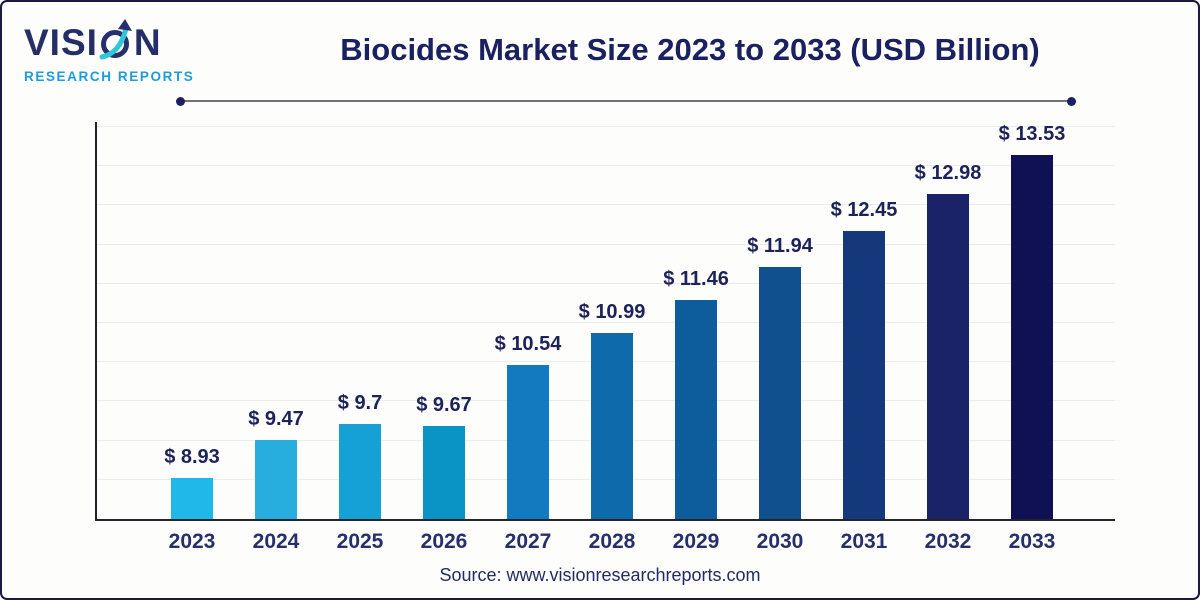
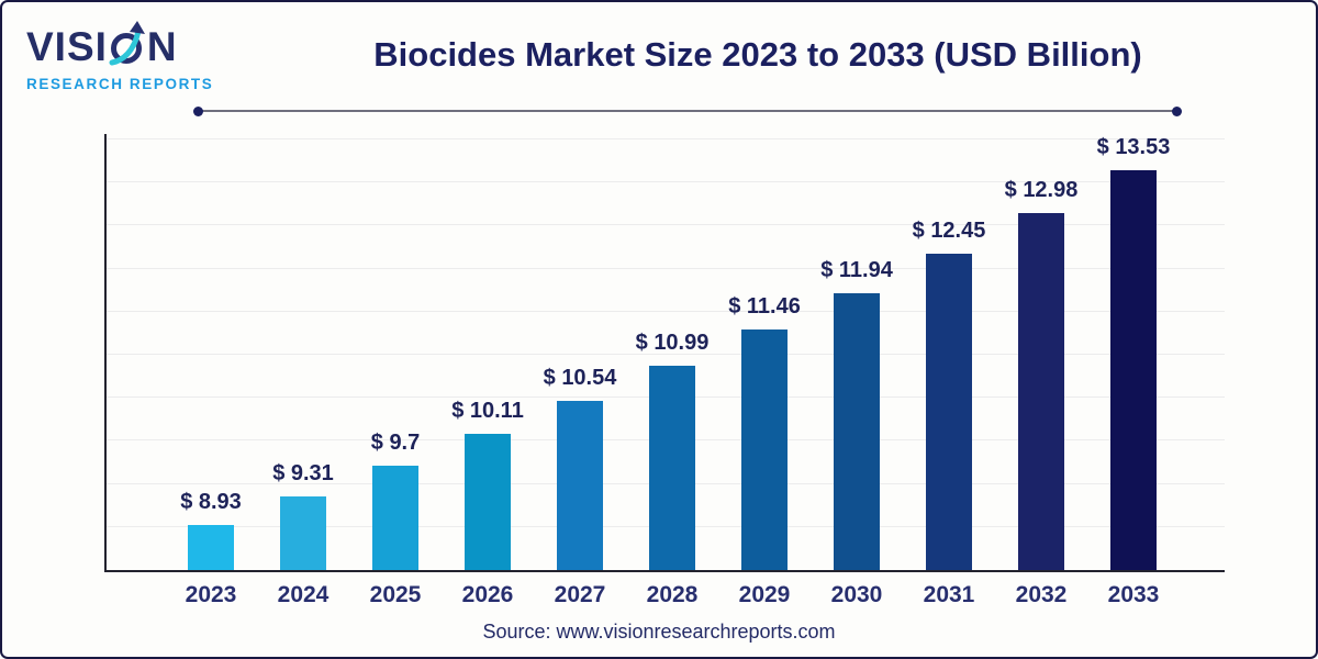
2024: 9.47 -> 9.31
2026: 9.67 -> 10.11
